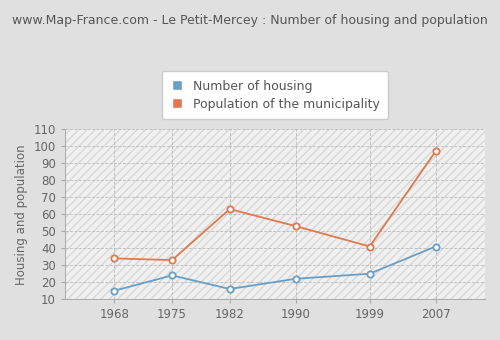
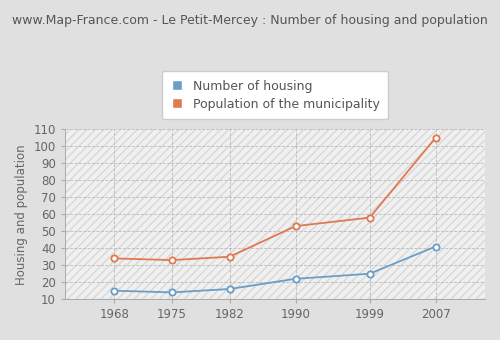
Number of housing/1975: 24 -> 14
Population of the municipality/1982: 63 -> 35
Population of the municipality/1999: 41 -> 58
Population of the municipality/2007: 97 -> 105
